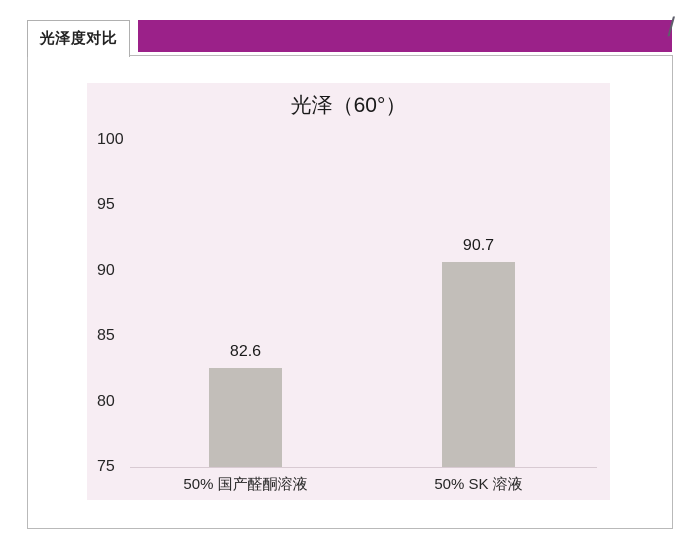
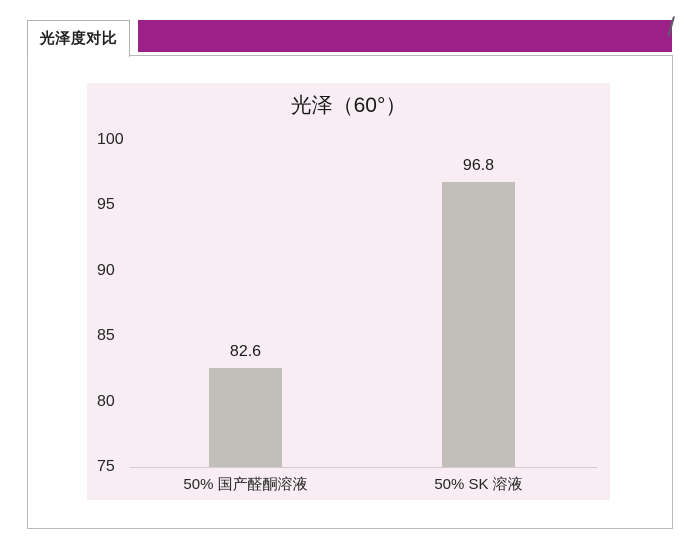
50% SK 溶液: 90.7 -> 96.8
